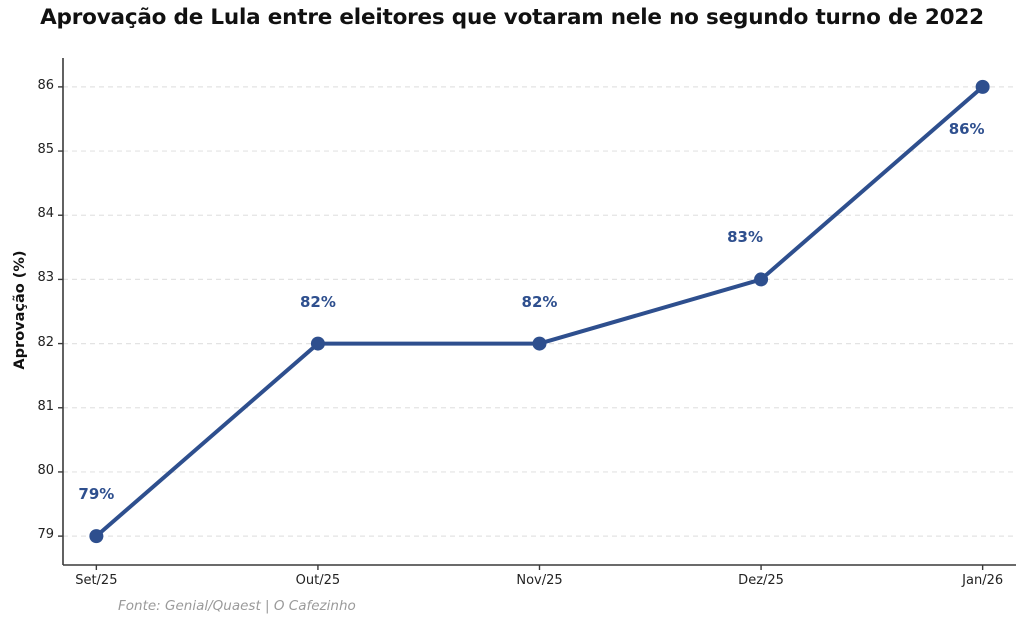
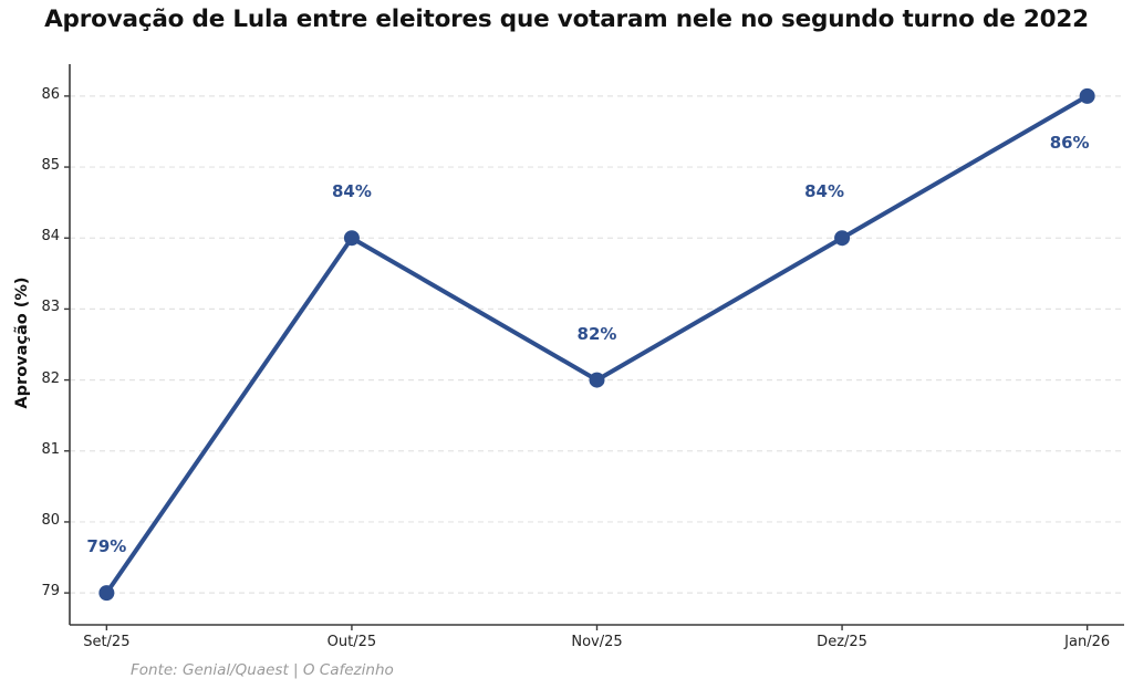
Out/25: 82% -> 84%
Dez/25: 83% -> 84%
